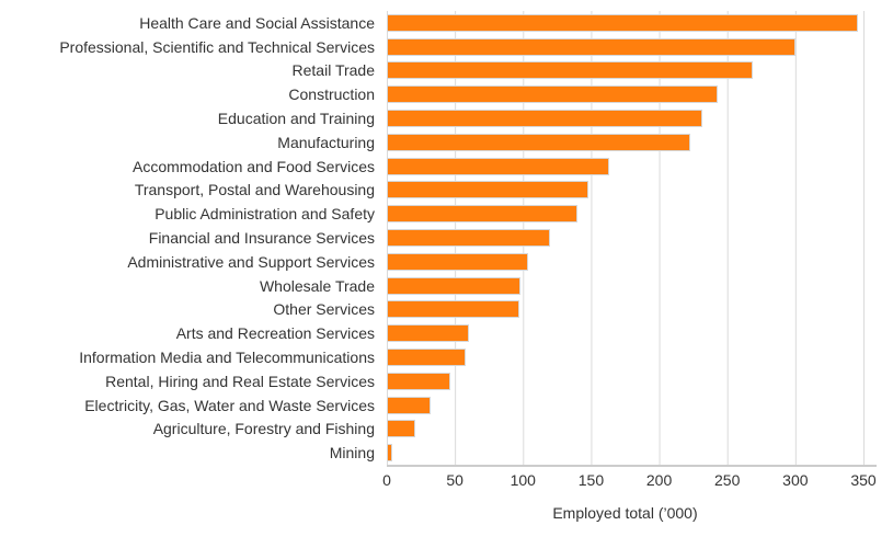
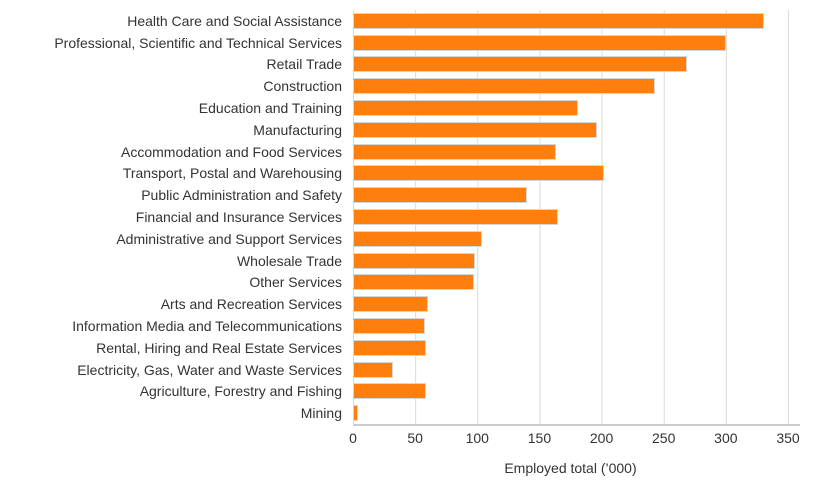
Health Care and Social Assistance: 346 -> 331
Education and Training: 232 -> 181
Manufacturing: 223 -> 196
Transport, Postal and Warehousing: 148 -> 202
Financial and Insurance Services: 120 -> 165
Rental, Hiring and Real Estate Services: 47 -> 59
Agriculture, Forestry and Fishing: 21 -> 59
